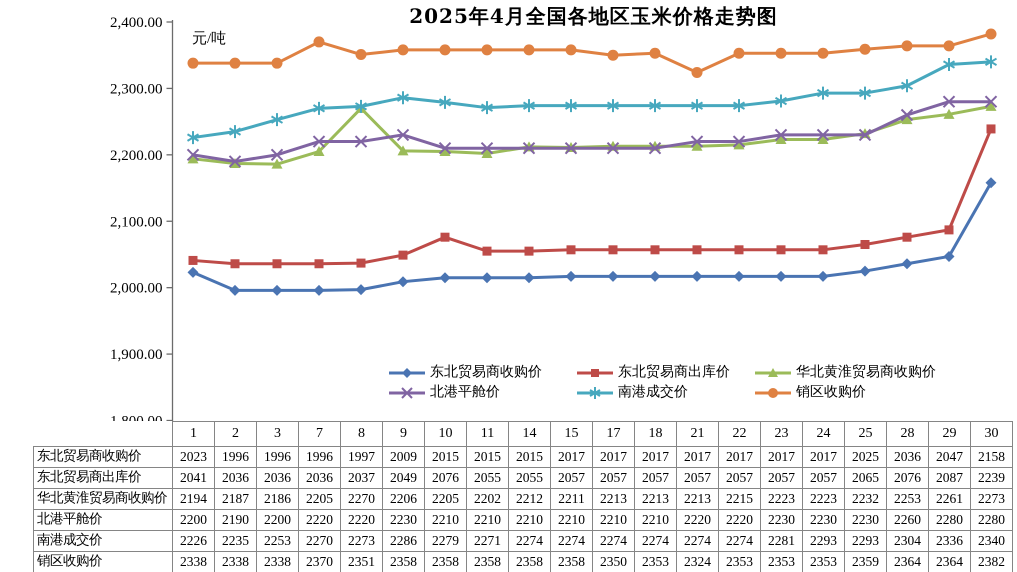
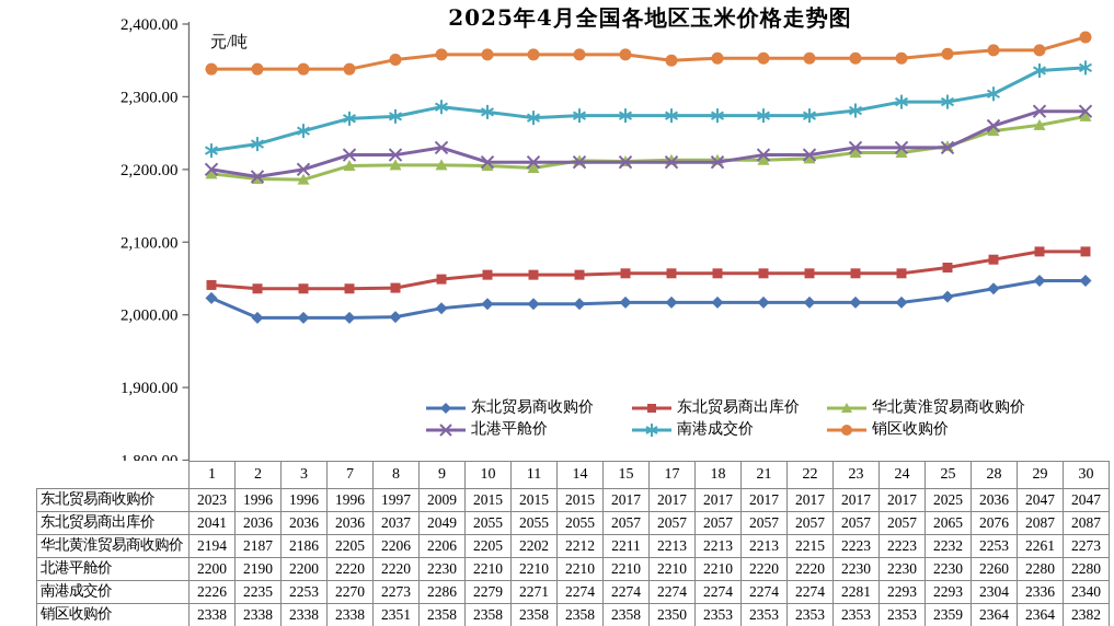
销区收购价/7: 2370 -> 2338
华北黄淮贸易商收购价/8: 2270 -> 2206
东北贸易商出库价/10: 2076 -> 2055
销区收购价/21: 2324 -> 2353
东北贸易商收购价/30: 2158 -> 2047
东北贸易商出库价/30: 2239 -> 2087
